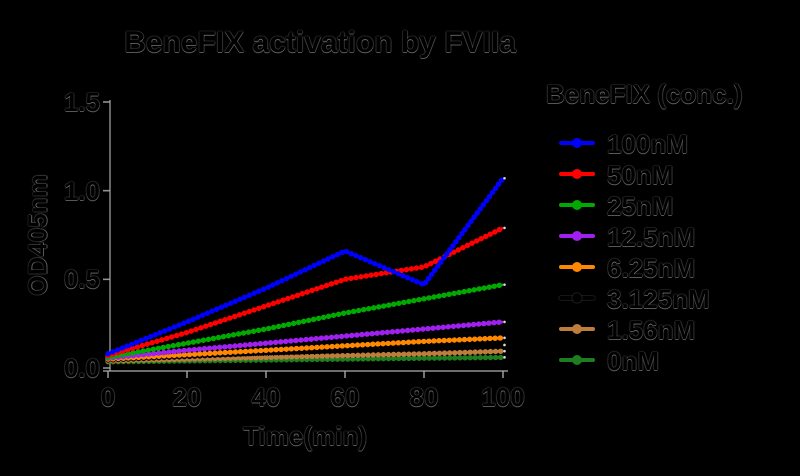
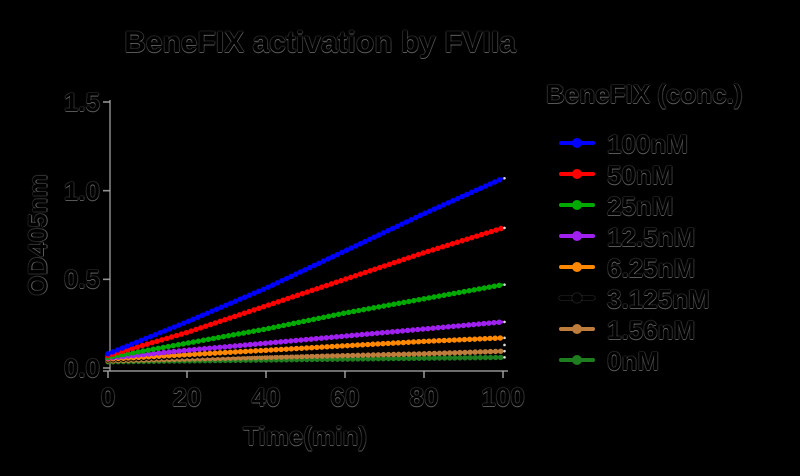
100nM/80: 0.47 -> 0.87
50nM/80: 0.57 -> 0.65
